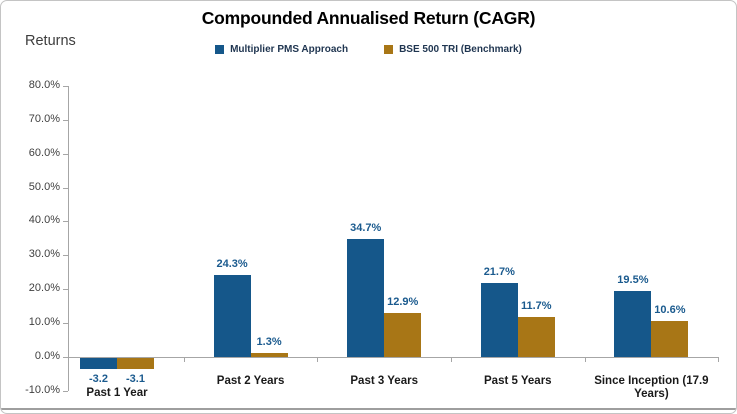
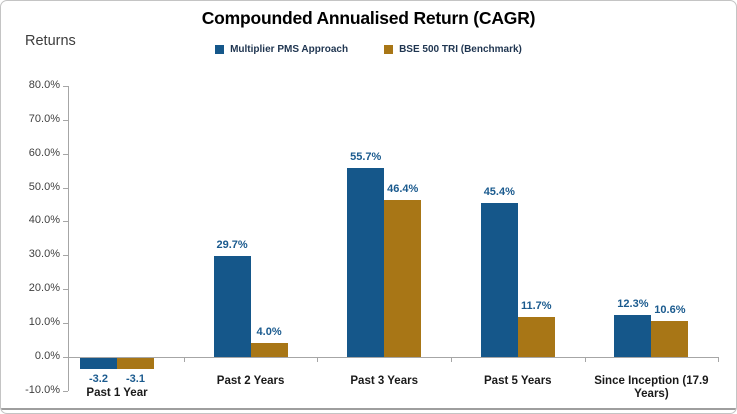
Multiplier PMS Approach/Past 2 Years: 24.3% -> 29.7%
BSE 500 TRI (Benchmark)/Past 2 Years: 1.3% -> 4.0%
Multiplier PMS Approach/Past 3 Years: 34.7% -> 55.7%
BSE 500 TRI (Benchmark)/Past 3 Years: 12.9% -> 46.4%
Multiplier PMS Approach/Past 5 Years: 21.7% -> 45.4%
Multiplier PMS Approach/Since Inception (17.9 Years): 19.5% -> 12.3%
